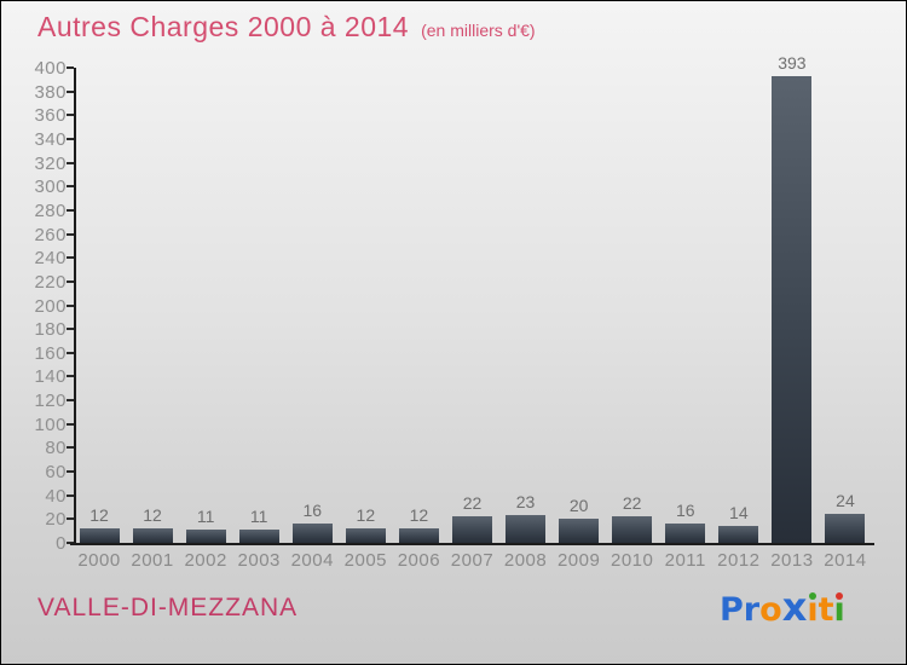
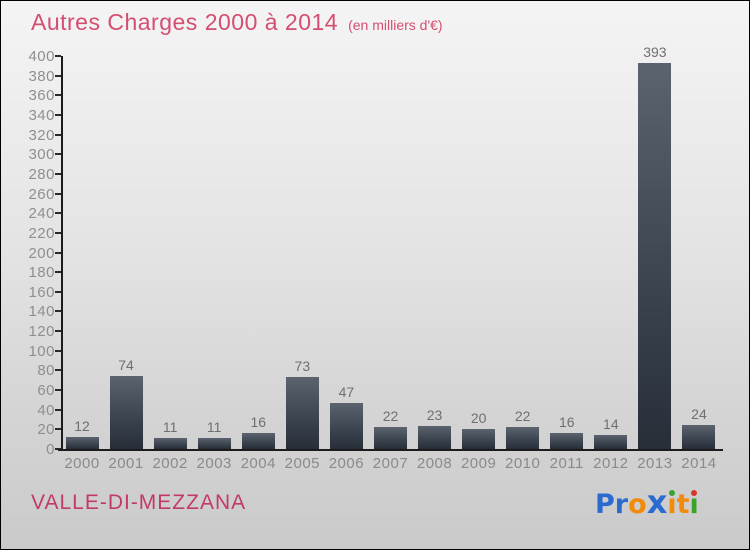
2001: 12 -> 74
2005: 12 -> 73
2006: 12 -> 47
